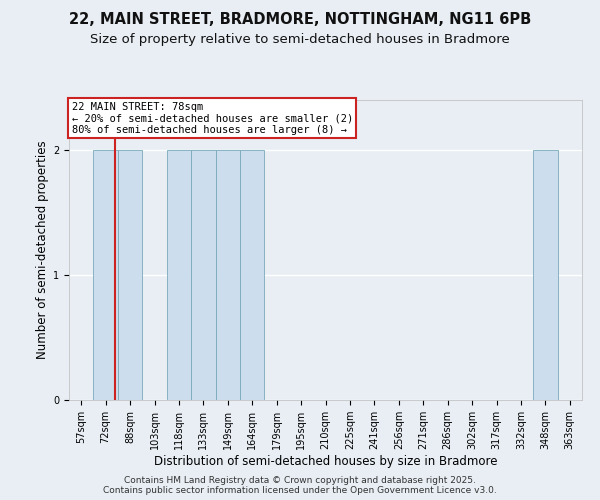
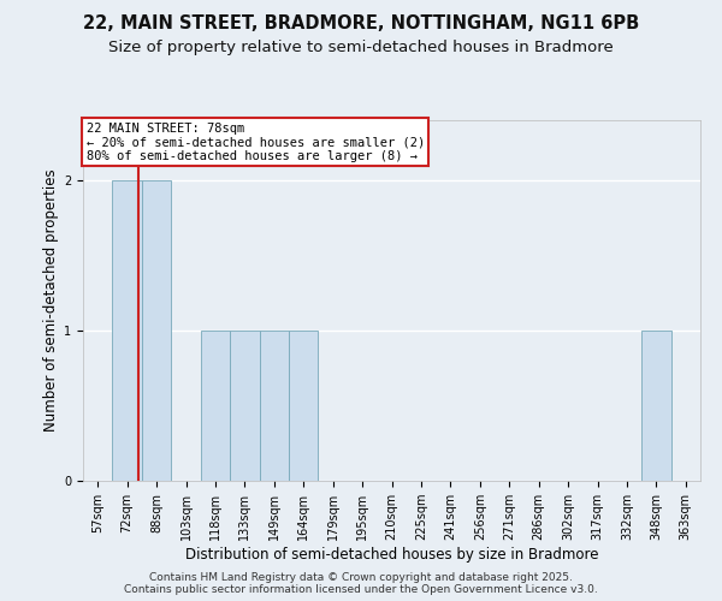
118sqm: 2 -> 1
133sqm: 2 -> 1
149sqm: 2 -> 1
164sqm: 2 -> 1
348sqm: 2 -> 1
